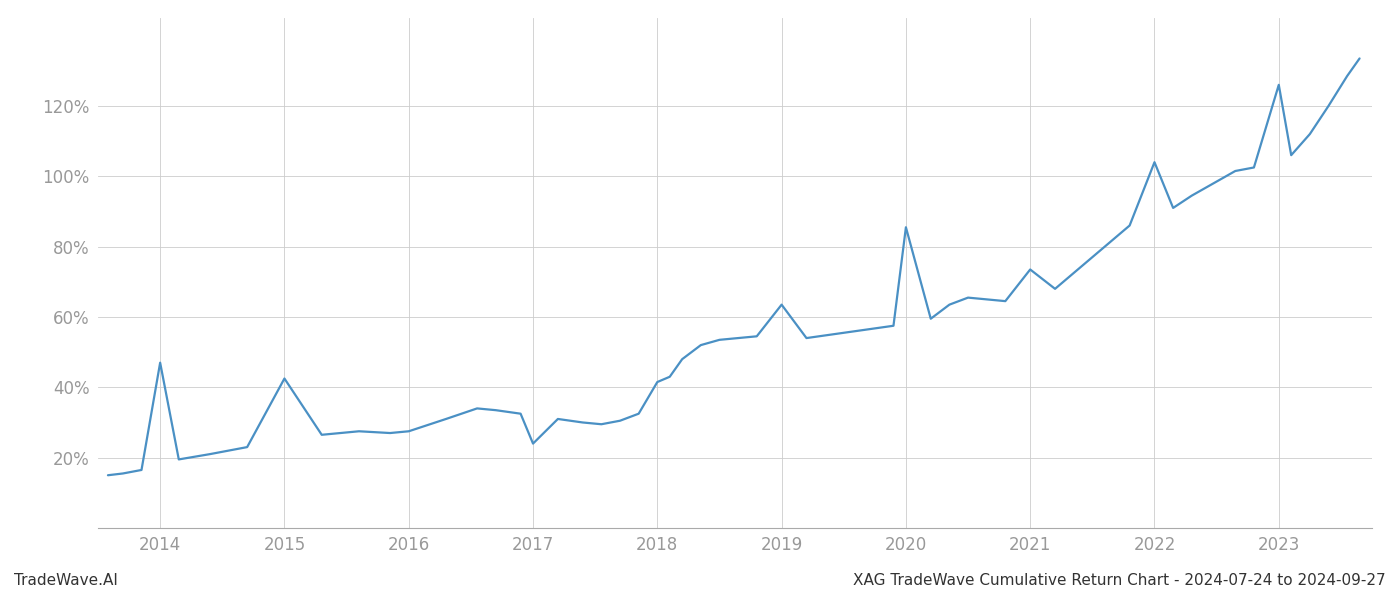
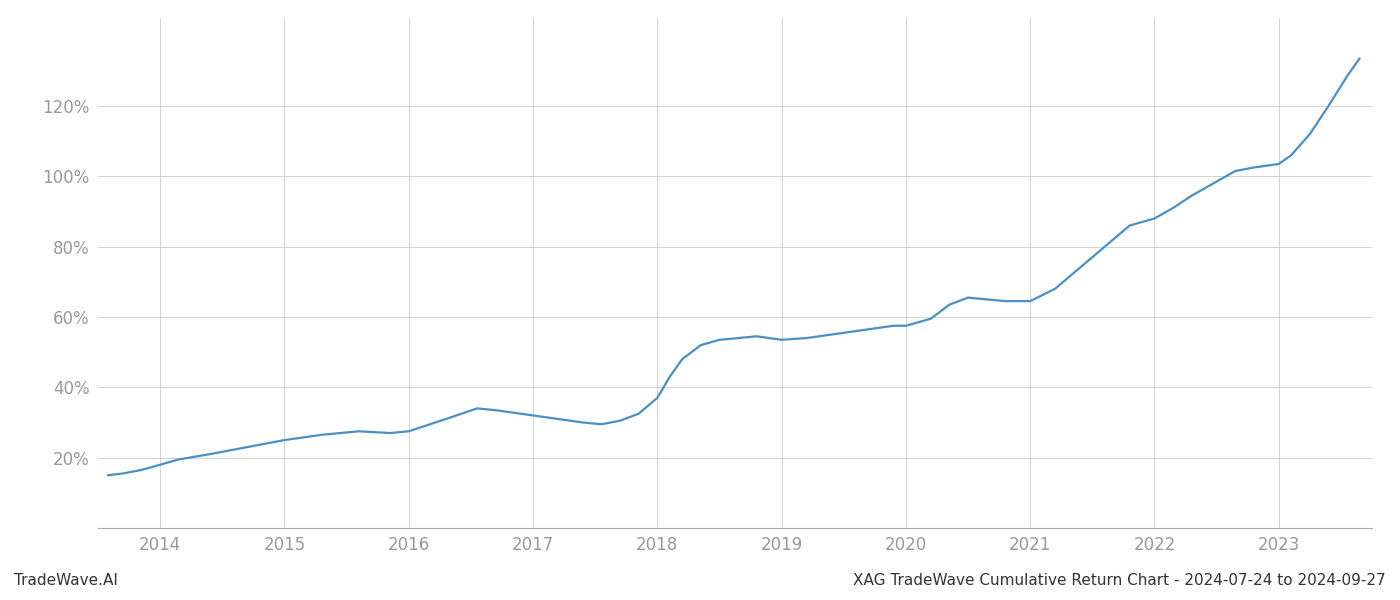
2014: 47.0% -> 18.0%
2015: 42.5% -> 25.0%
2017: 24.0% -> 32.0%
2018: 41.5% -> 37.0%
2019: 63.5% -> 53.5%
2020: 85.5% -> 57.5%
2021: 73.5% -> 64.5%
2022: 104.0% -> 88.0%
2023: 126.0% -> 103.5%
